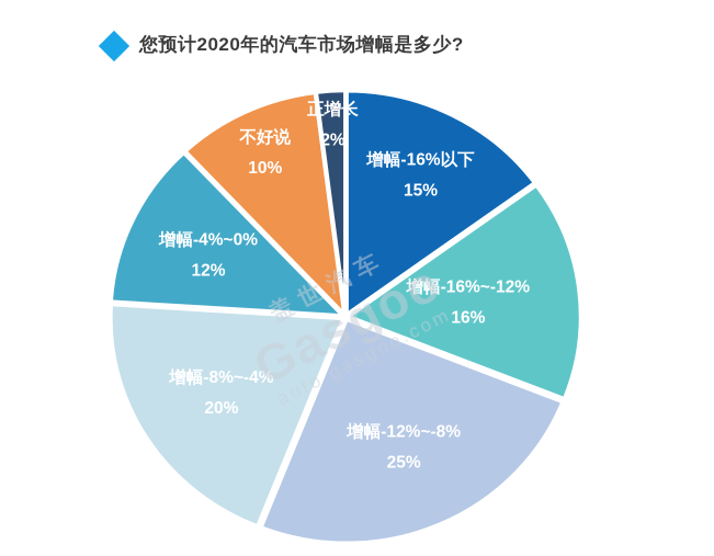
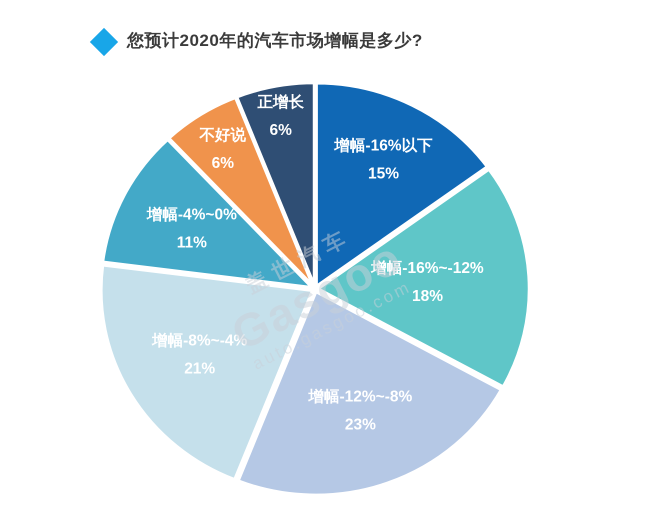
增幅-16%~-12%: 16% -> 18%
增幅-12%~-8%: 25% -> 23%
增幅-8%~-4%: 20% -> 21%
增幅-4%~0%: 12% -> 11%
不好说: 10% -> 6%
正增长: 2% -> 6%
